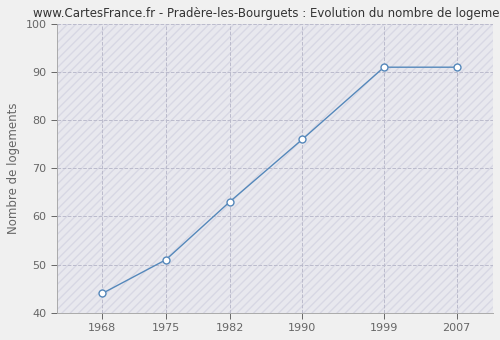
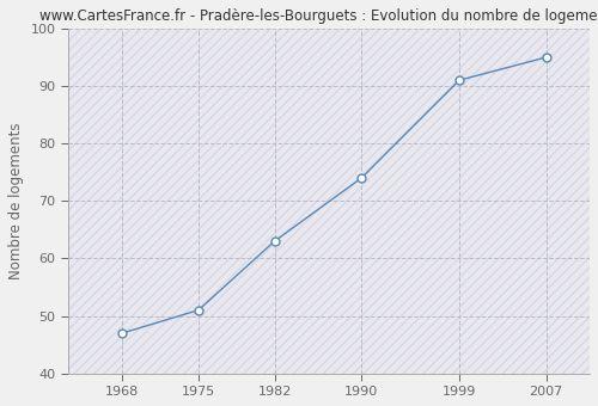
1968: 44 -> 47
1990: 76 -> 74
2007: 91 -> 95
